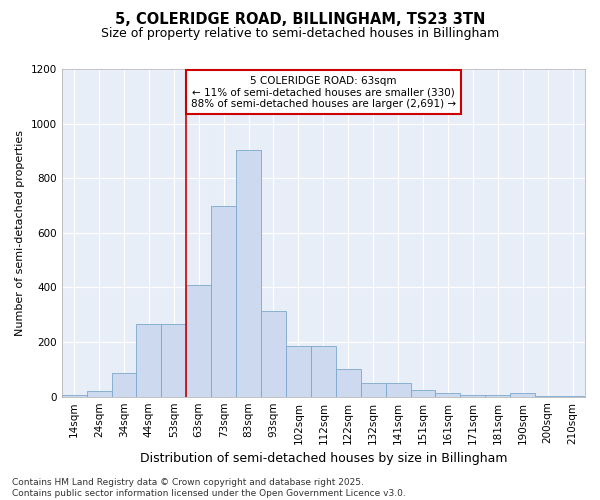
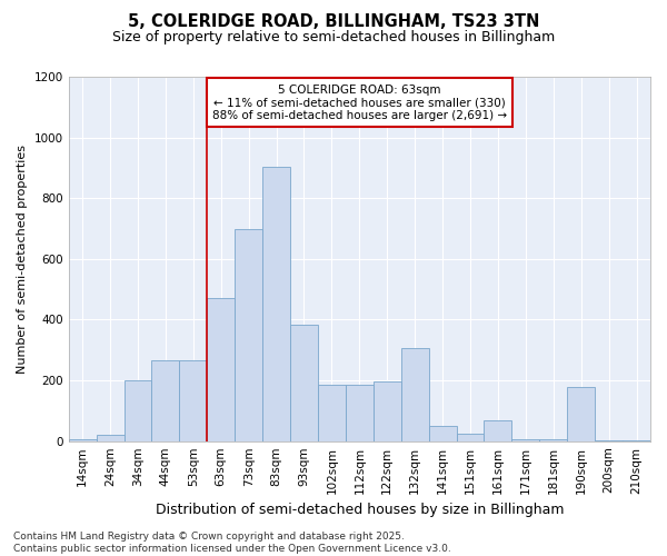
34sqm: 85 -> 200
63sqm: 410 -> 470
93sqm: 315 -> 385
122sqm: 100 -> 195
132sqm: 50 -> 305
161sqm: 15 -> 70
190sqm: 12 -> 180
